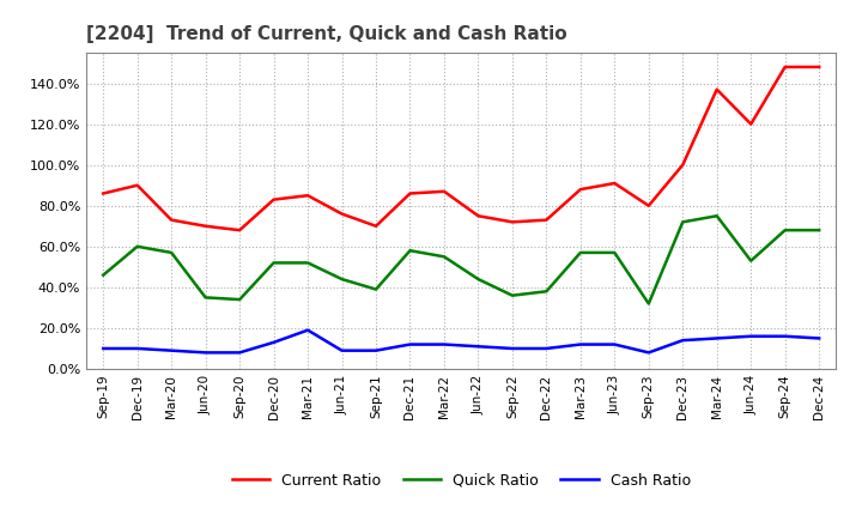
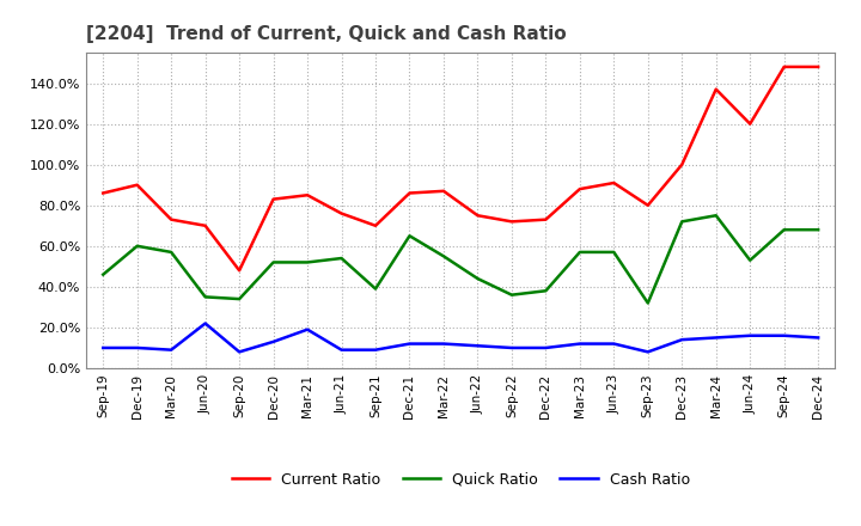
Cash Ratio/Jun-20: 8% -> 22%
Current Ratio/Sep-20: 68% -> 48%
Quick Ratio/Jun-21: 44% -> 54%
Quick Ratio/Dec-21: 58% -> 65%
